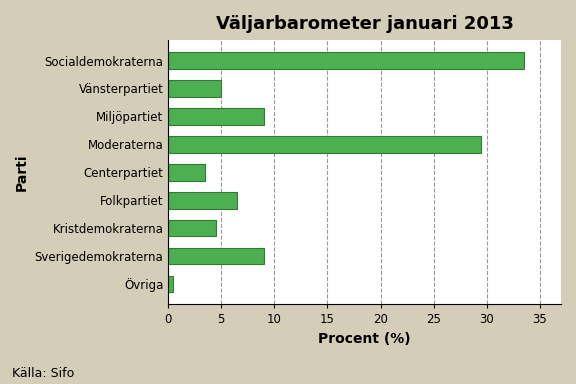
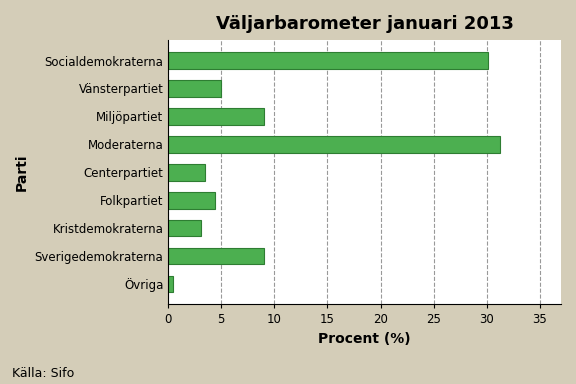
Socialdemokraterna: 33.5 -> 30.1
Moderaterna: 29.5 -> 31.3
Folkpartiet: 6.5 -> 4.4
Kristdemokraterna: 4.5 -> 3.1
